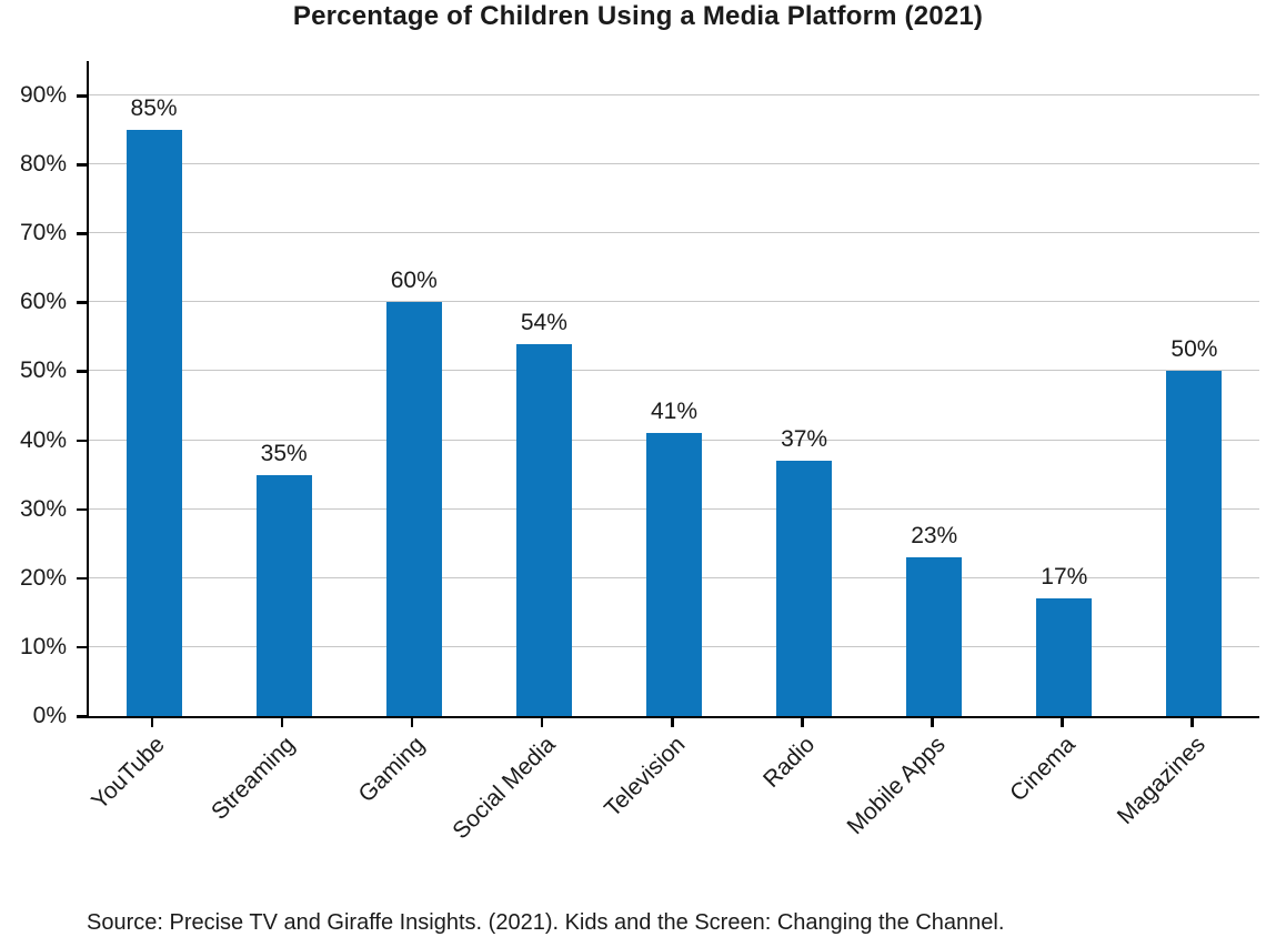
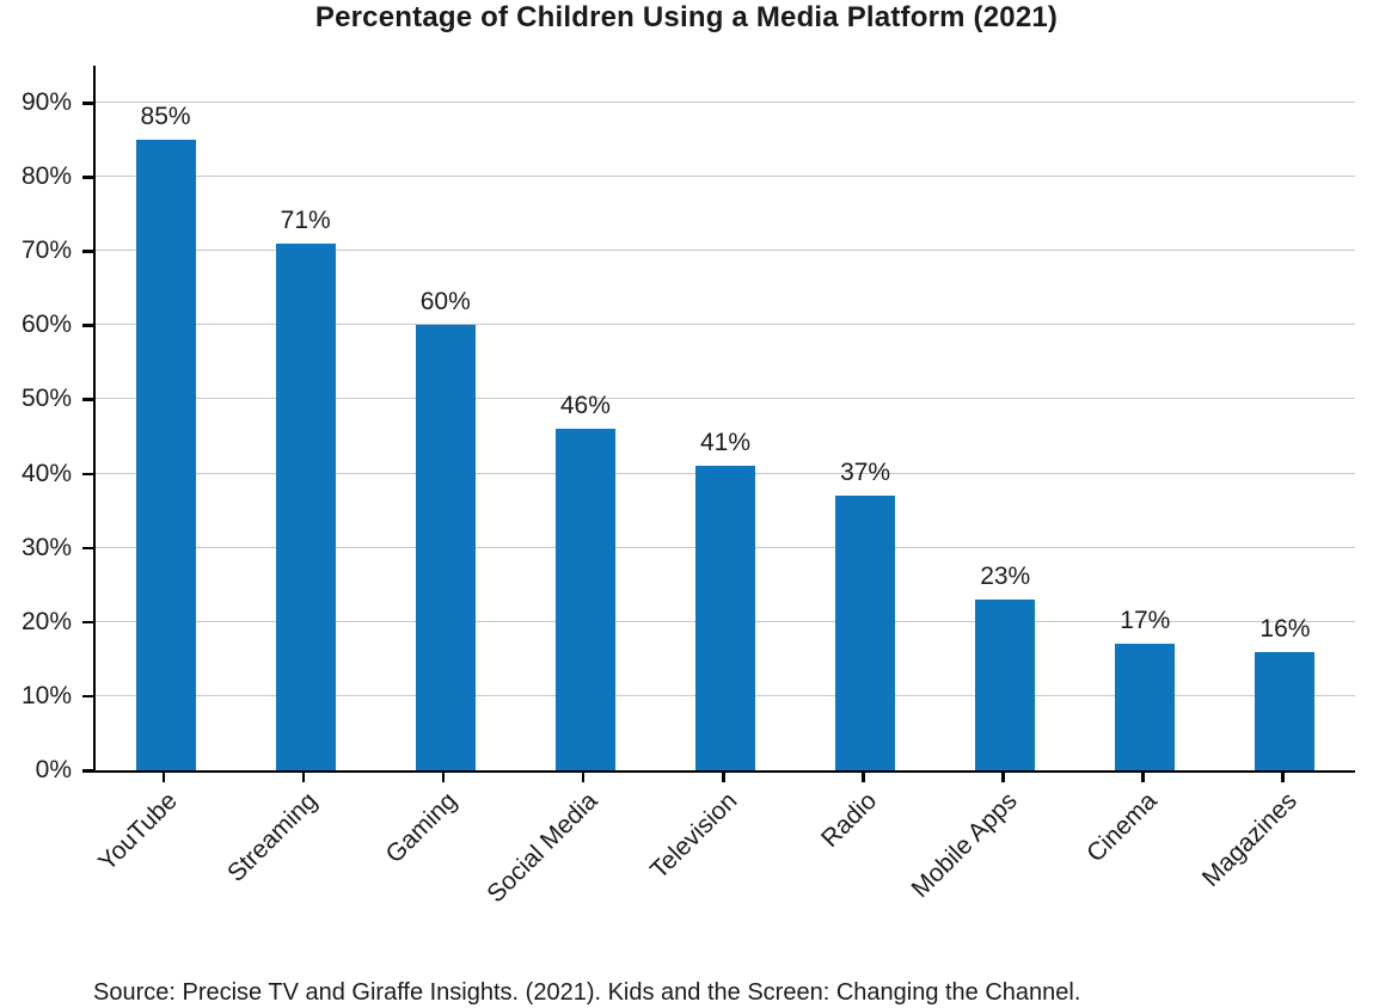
Streaming: 35% -> 71%
Social Media: 54% -> 46%
Magazines: 50% -> 16%
